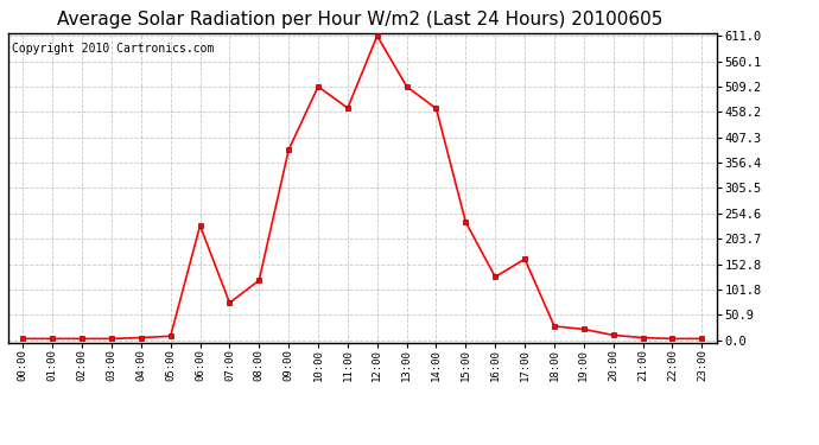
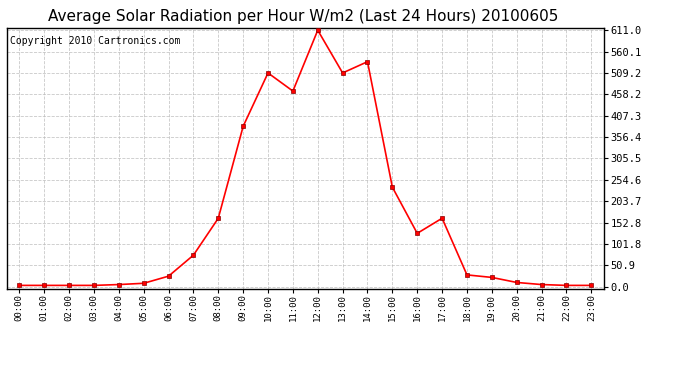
06:00: 230 -> 25
08:00: 120 -> 163
14:00: 465 -> 536
